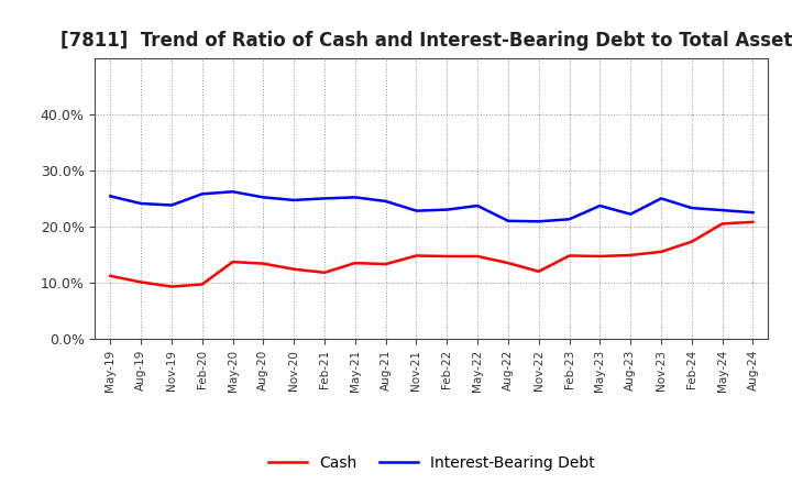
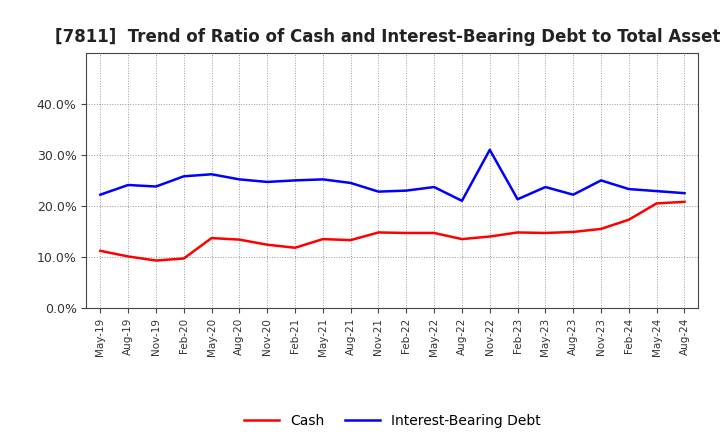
Interest-Bearing Debt/May-19: 25.4% -> 22.2%
Cash/Nov-22: 12.0% -> 14.0%
Interest-Bearing Debt/Nov-22: 20.9% -> 31.0%
